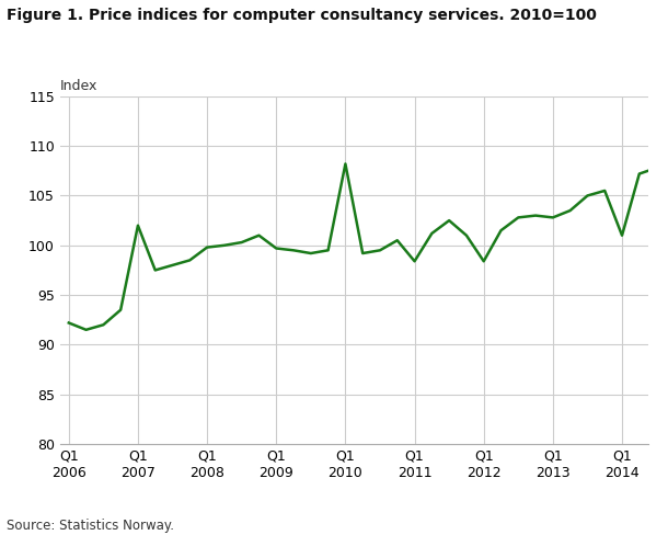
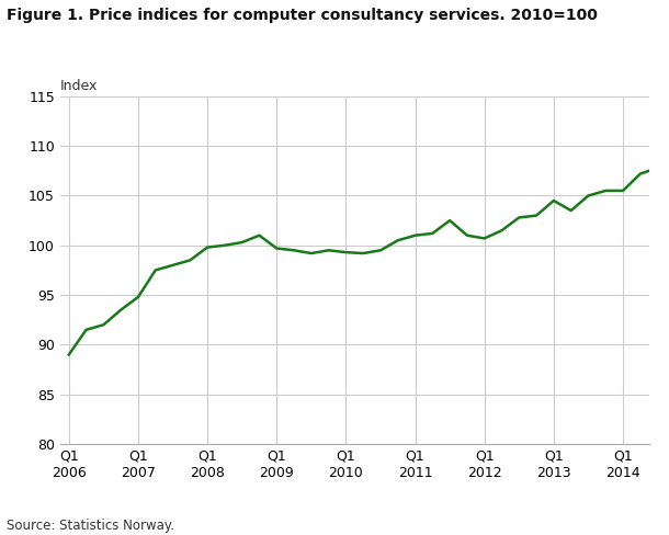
Q1 2006: 92.2 -> 89.0
Q1 2007: 102.0 -> 94.8
Q1 2010: 108.2 -> 99.3
Q1 2011: 98.4 -> 101.0
Q1 2012: 98.4 -> 100.7
Q1 2013: 102.8 -> 104.5
Q1 2014: 101.0 -> 105.5
